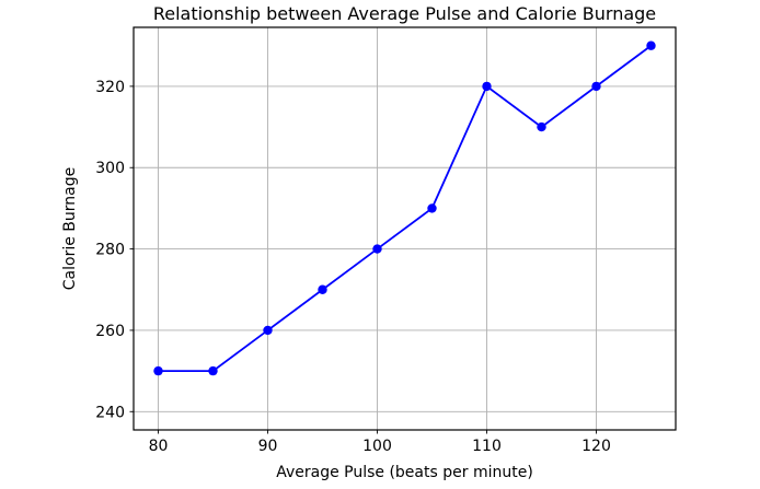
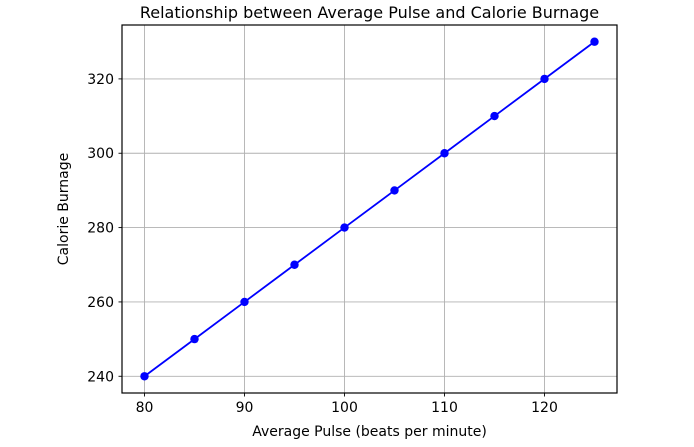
80: 250 -> 240
110: 320 -> 300
